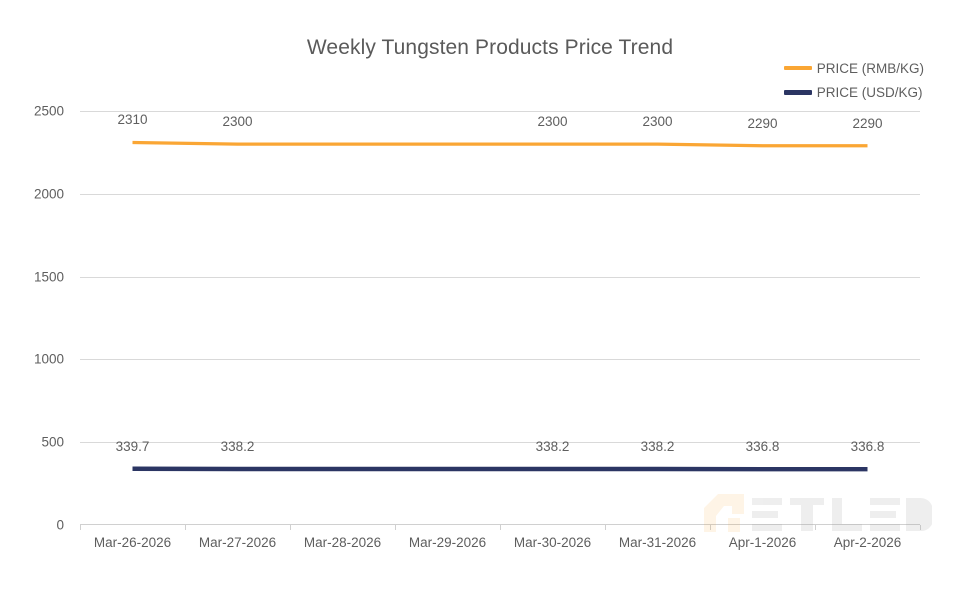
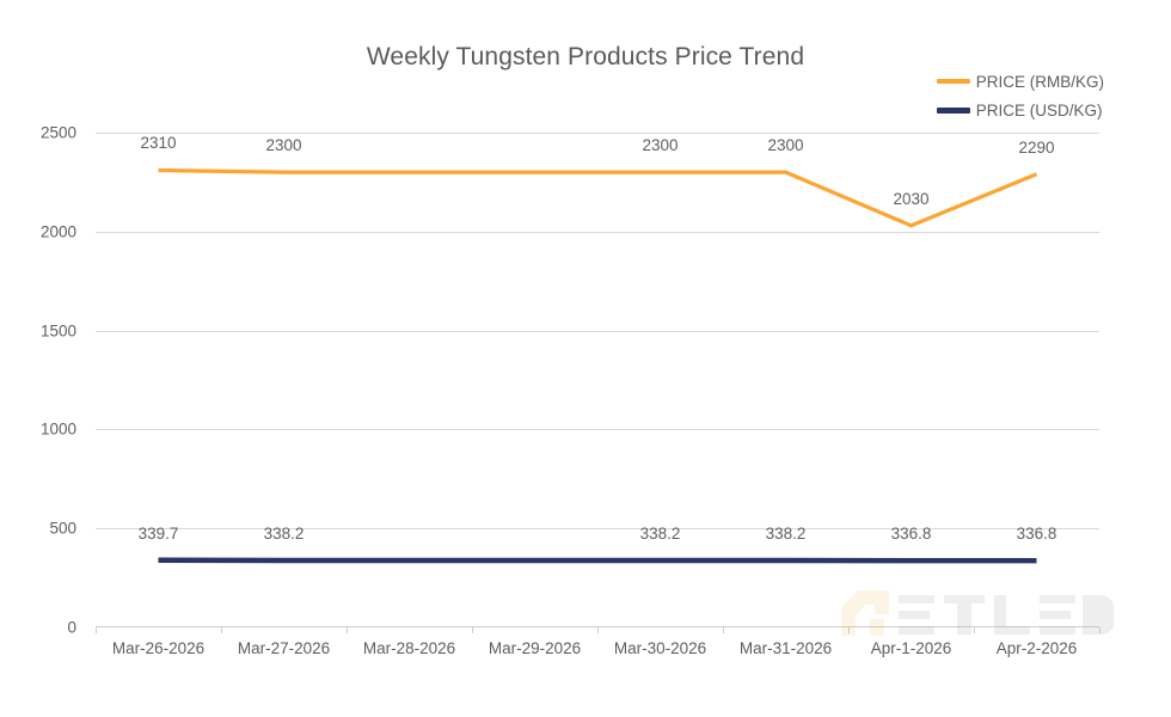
PRICE (RMB/KG)/Apr-1-2026: 2290 -> 2030
